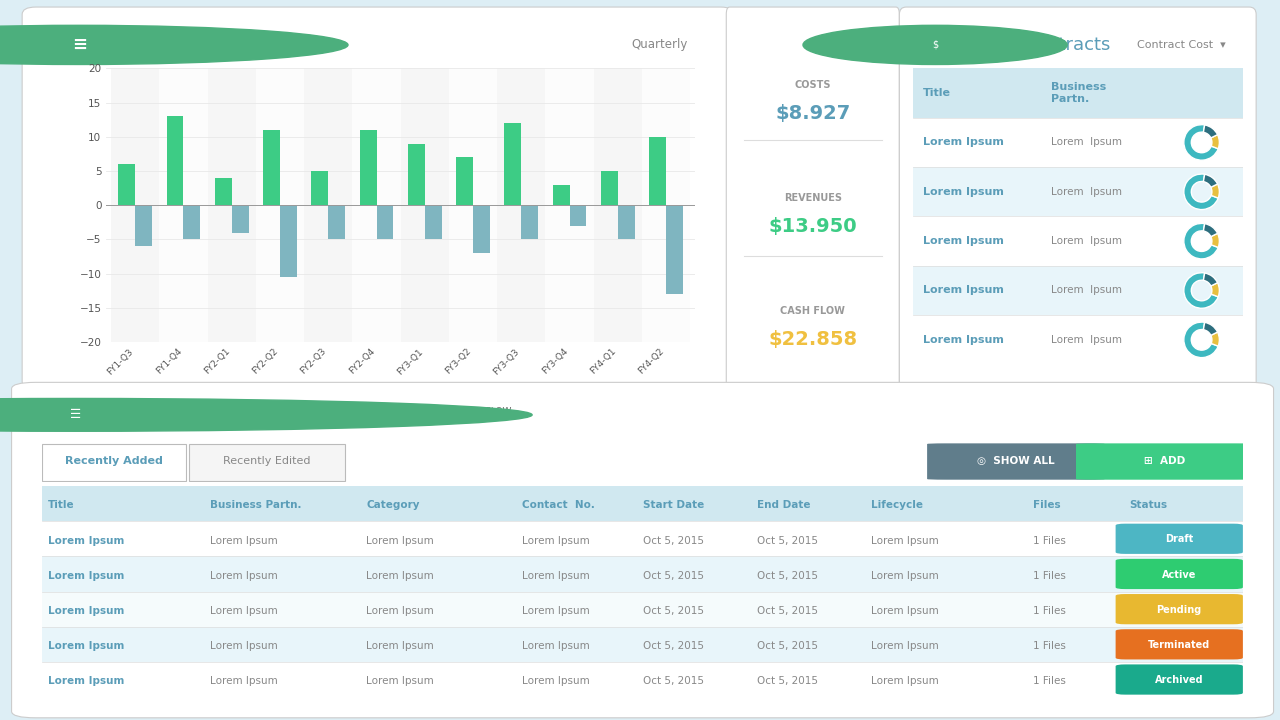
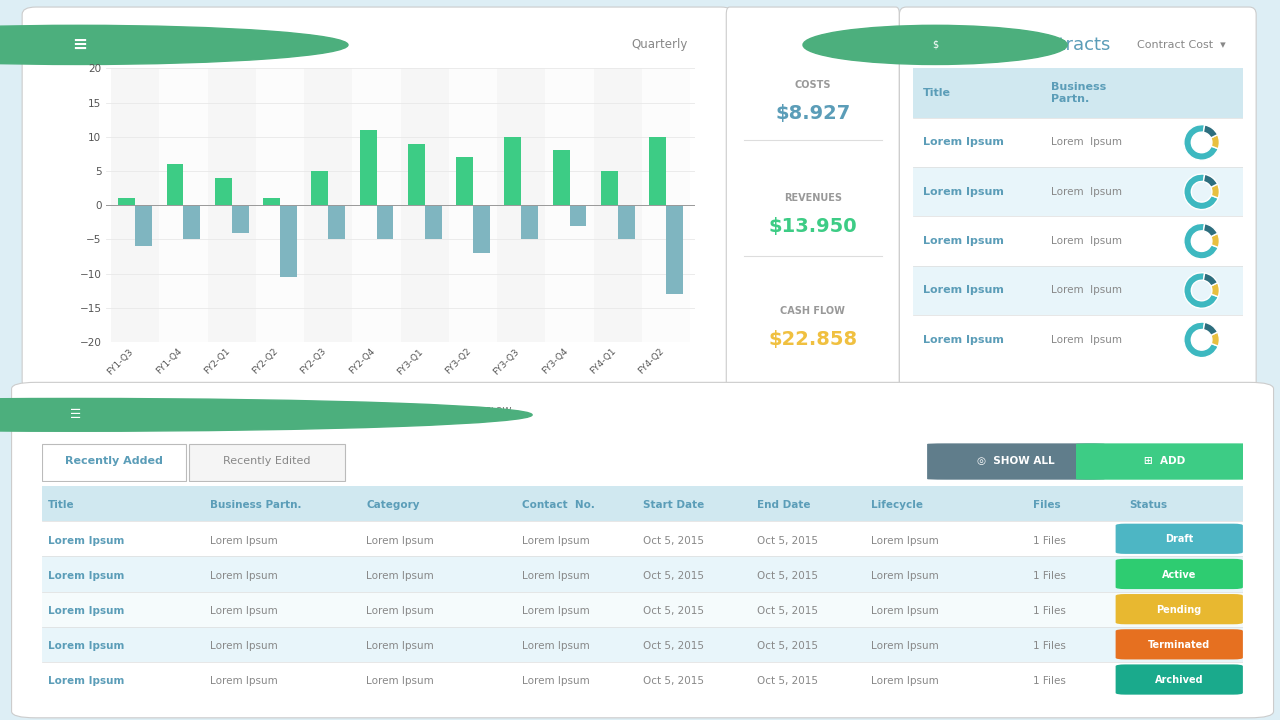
REVENUES/FY1-Q3: 6 -> 1
REVENUES/FY1-Q4: 13 -> 6
REVENUES/FY2-Q2: 11 -> 1
REVENUES/FY3-Q3: 12 -> 10
REVENUES/FY3-Q4: 3 -> 8
